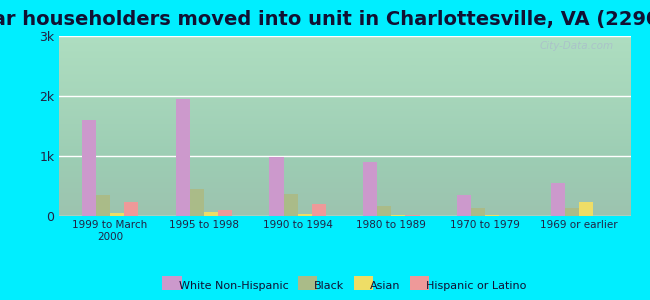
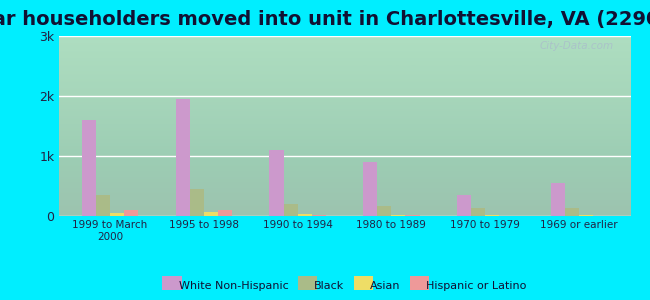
Hispanic or Latino/1999 to March 2000: 0.24k -> 0.10k
White Non-Hispanic/1990 to 1994: 0.98k -> 1.10k
Black/1990 to 1994: 0.36k -> 0.20k
Hispanic or Latino/1990 to 1994: 0.20k -> 0.01k
Asian/1969 or earlier: 0.24k -> 0.01k
